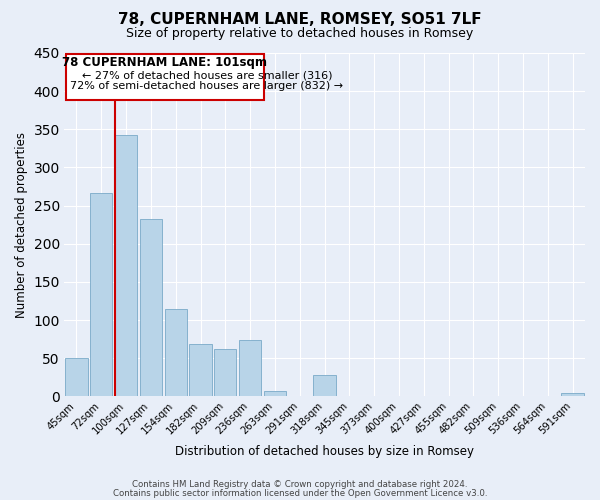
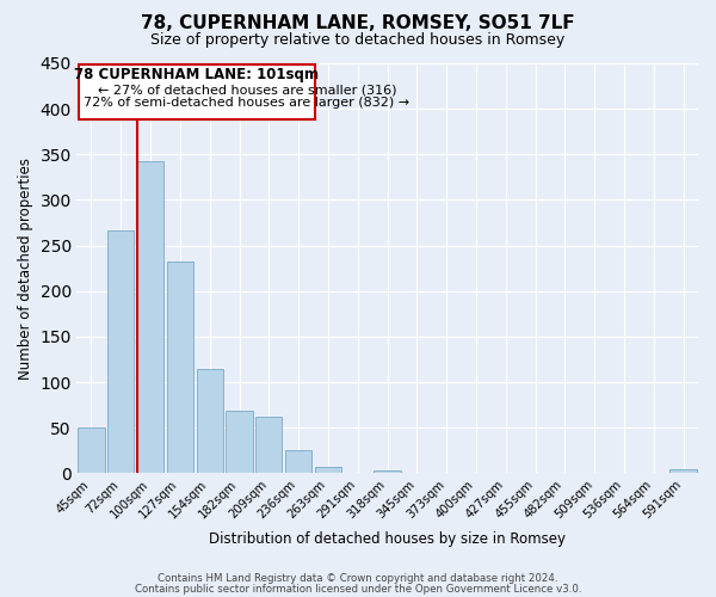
236sqm: 74 -> 25
318sqm: 28 -> 3
